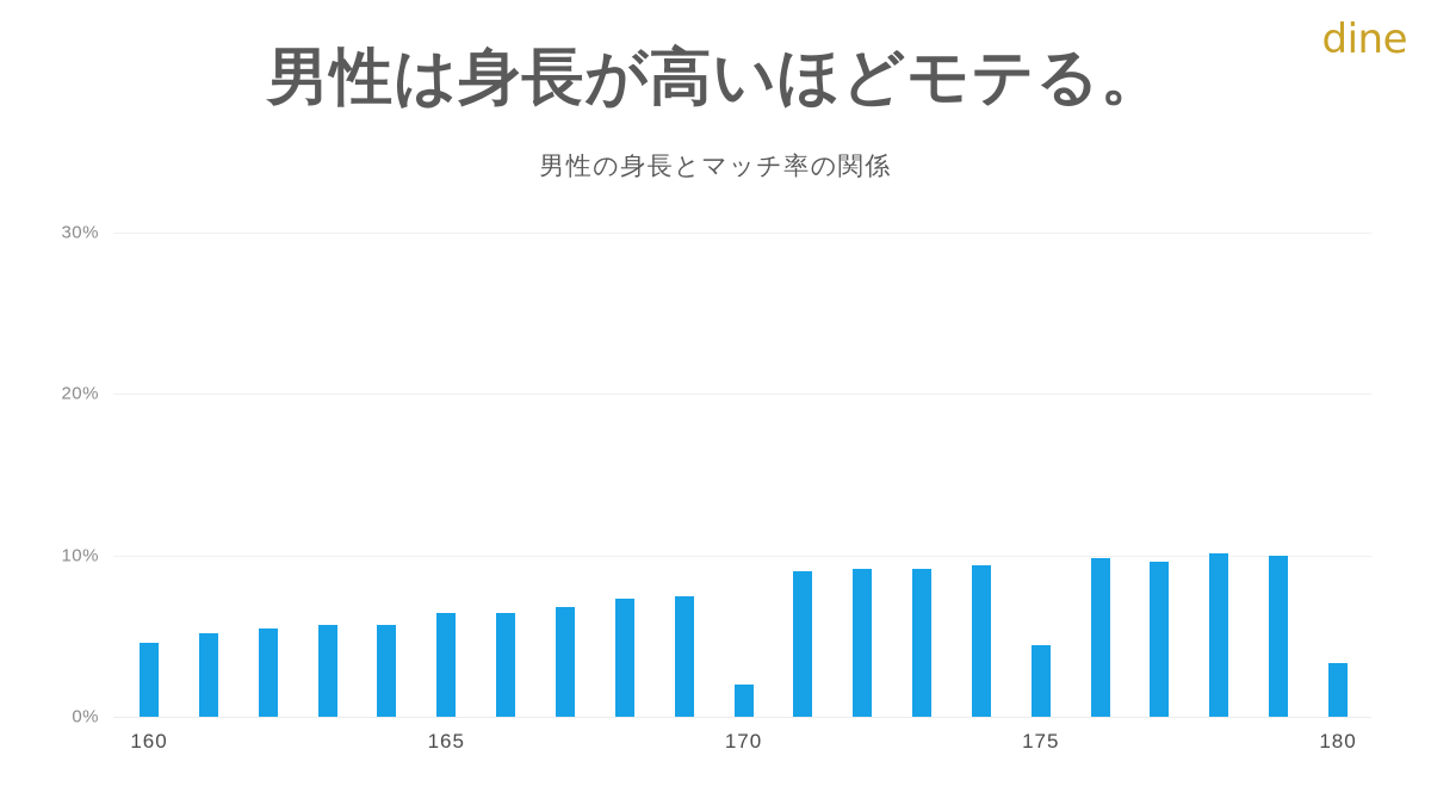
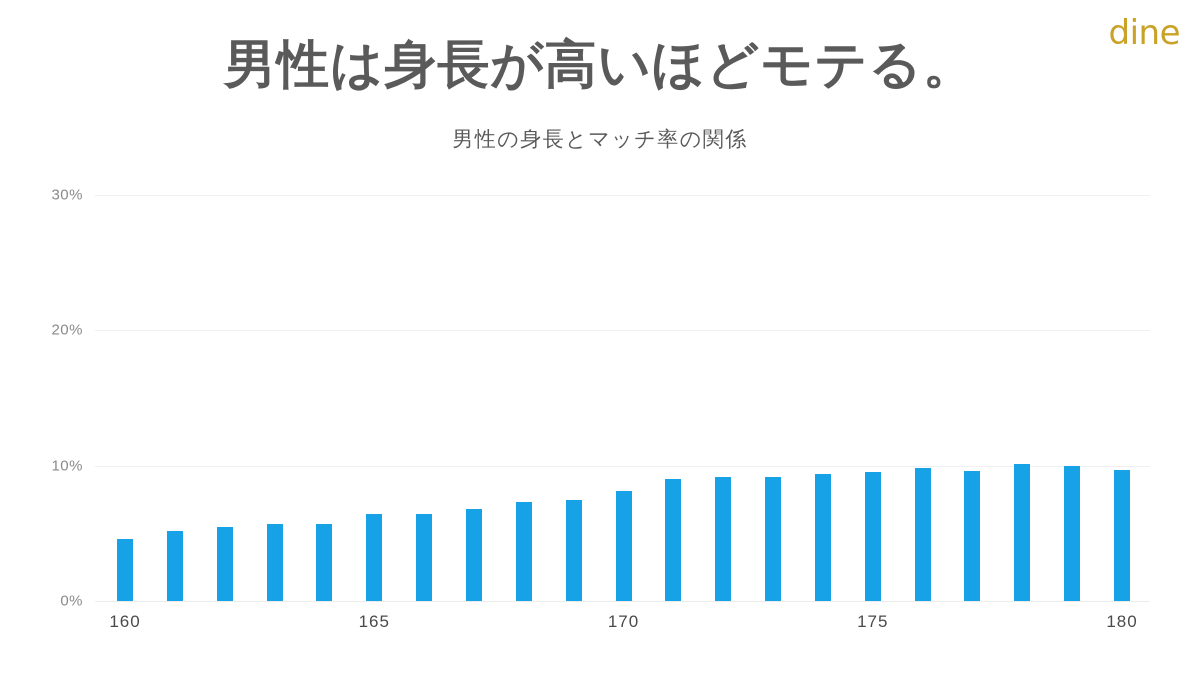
170: 2.0% -> 8.1%
175: 4.4% -> 9.5%
180: 3.3% -> 9.7%
